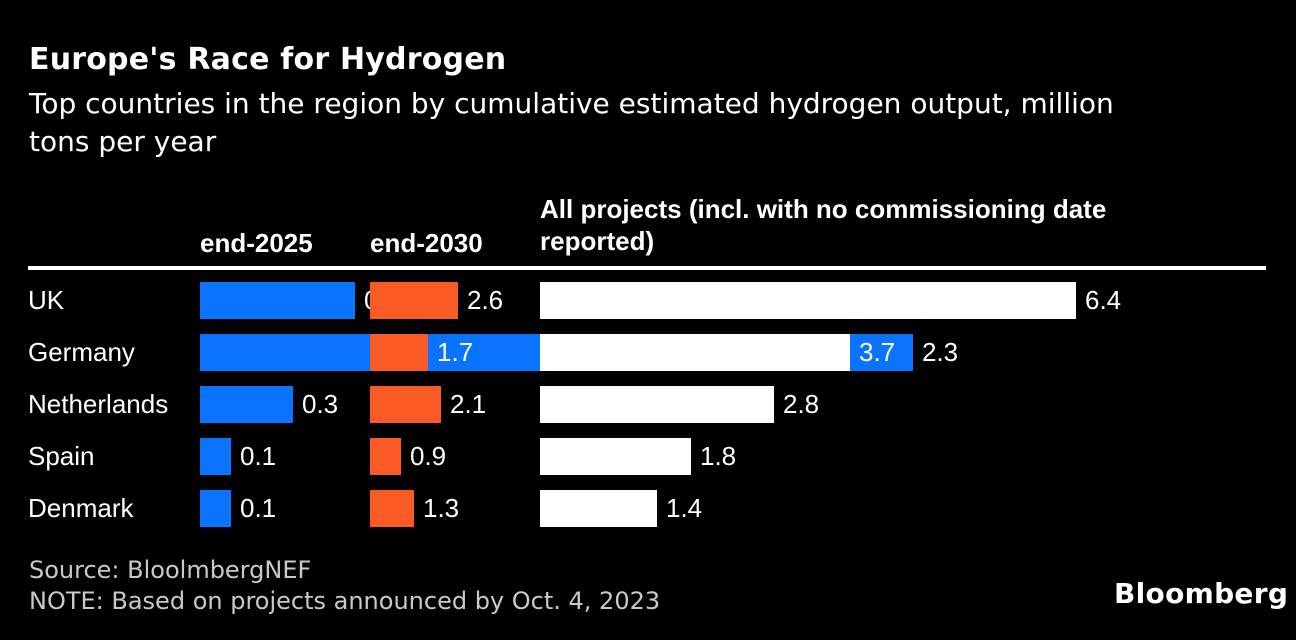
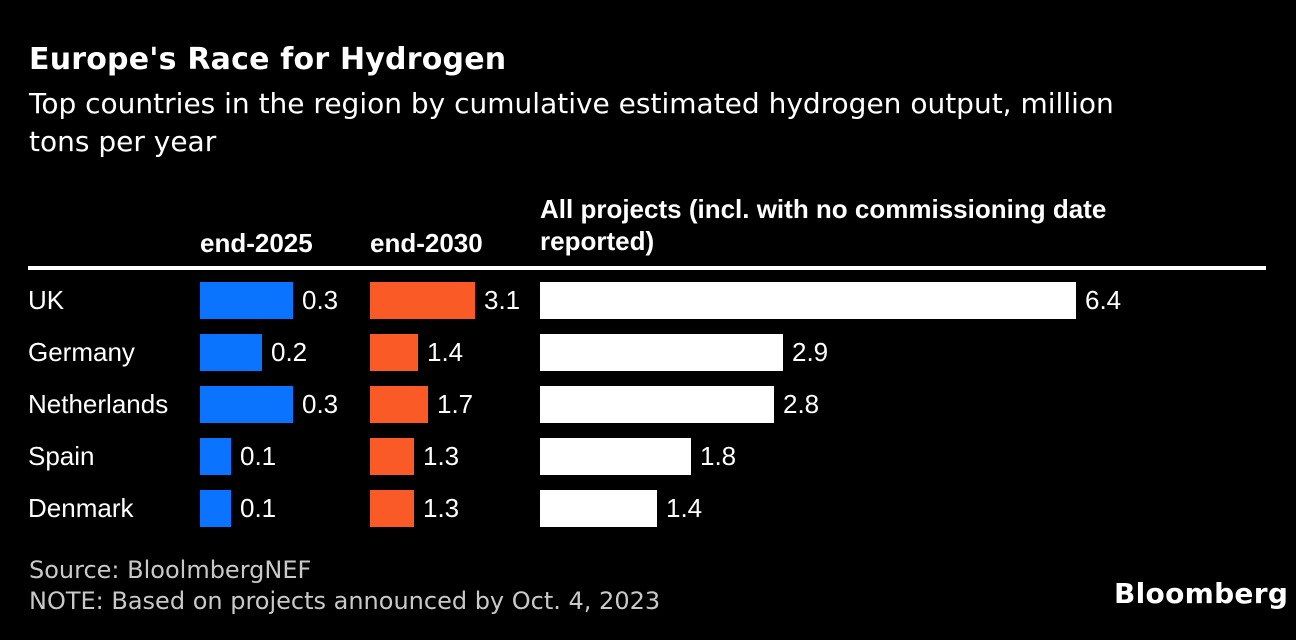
end-2025/UK: 0.5 -> 0.3
end-2030/UK: 2.6 -> 3.1
end-2025/Germany: 2.3 -> 0.2
end-2030/Germany: 1.7 -> 1.4
All projects (incl. with no commissioning date reported)/Germany: 3.7 -> 2.9
end-2030/Netherlands: 2.1 -> 1.7
end-2030/Spain: 0.9 -> 1.3
